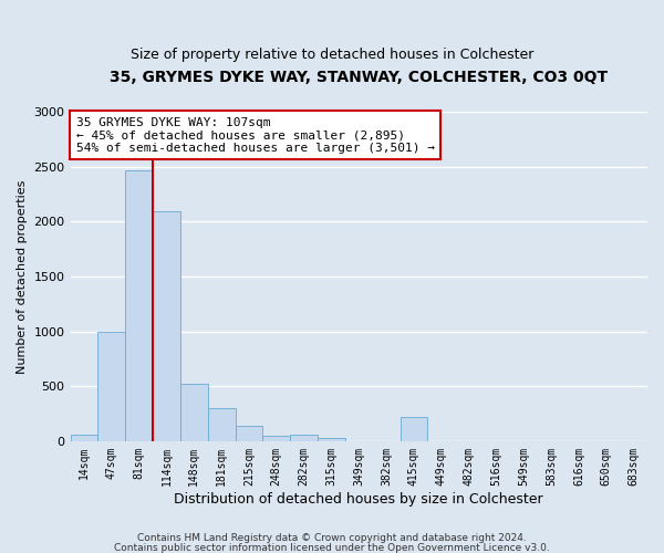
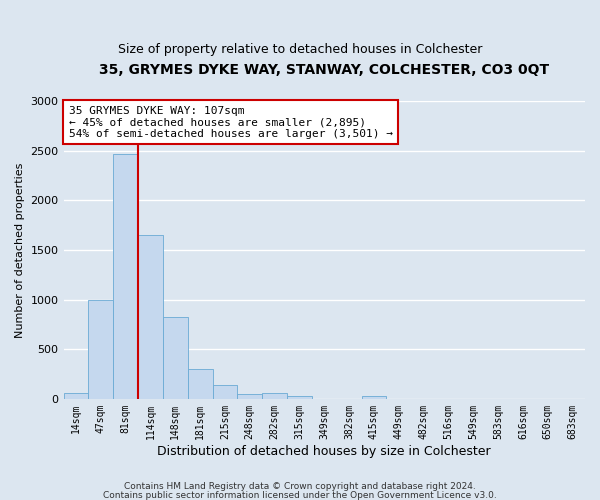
114sqm: 2100 -> 1650
148sqm: 520 -> 830
415sqm: 220 -> 30
